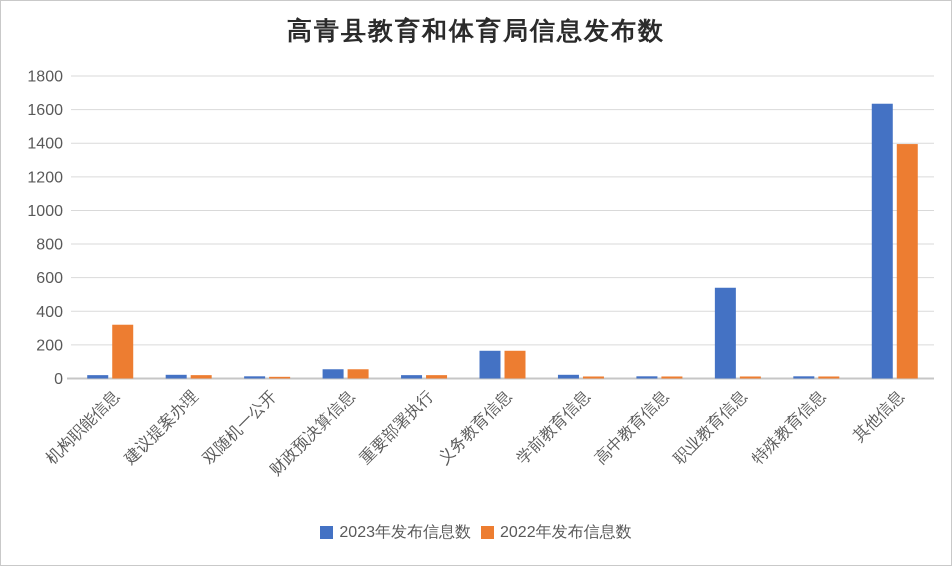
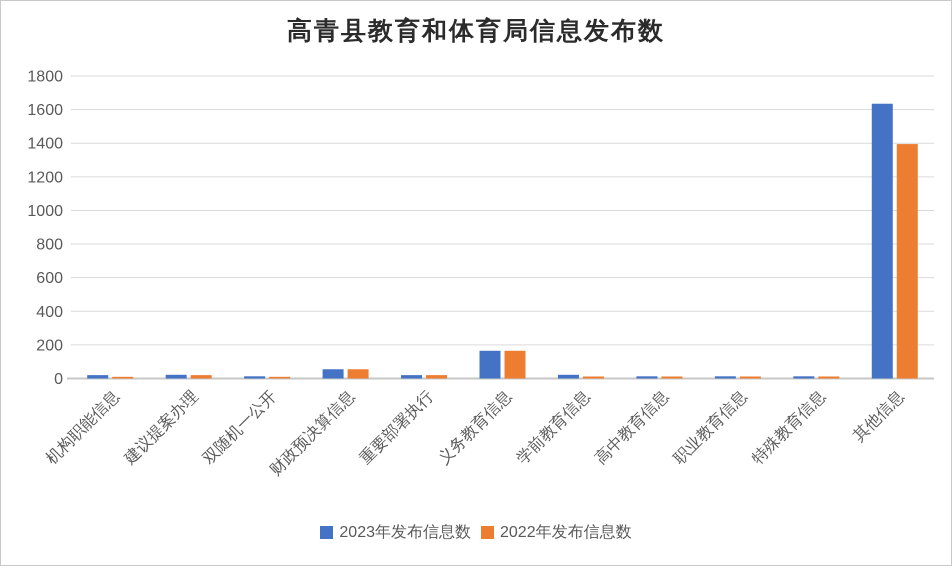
2022年发布信息数/机构职能信息: 320 -> 10
2023年发布信息数/职业教育信息: 540 -> 10
